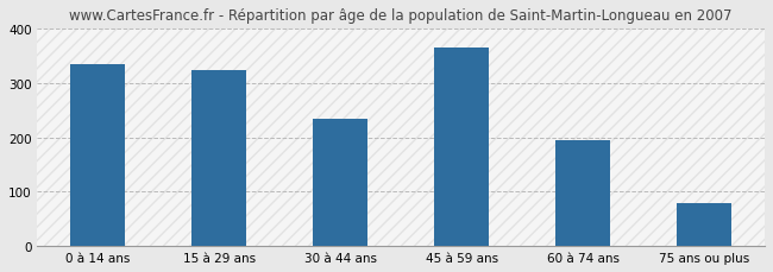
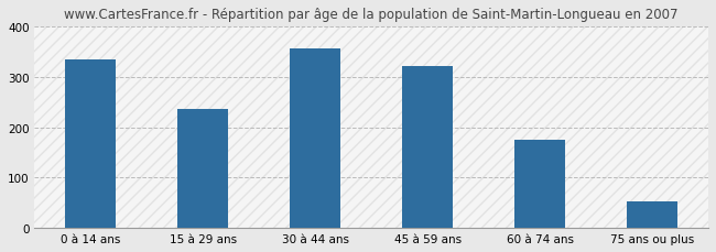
15 à 29 ans: 325 -> 237
30 à 44 ans: 235 -> 357
45 à 59 ans: 365 -> 322
60 à 74 ans: 195 -> 175
75 ans ou plus: 80 -> 52
